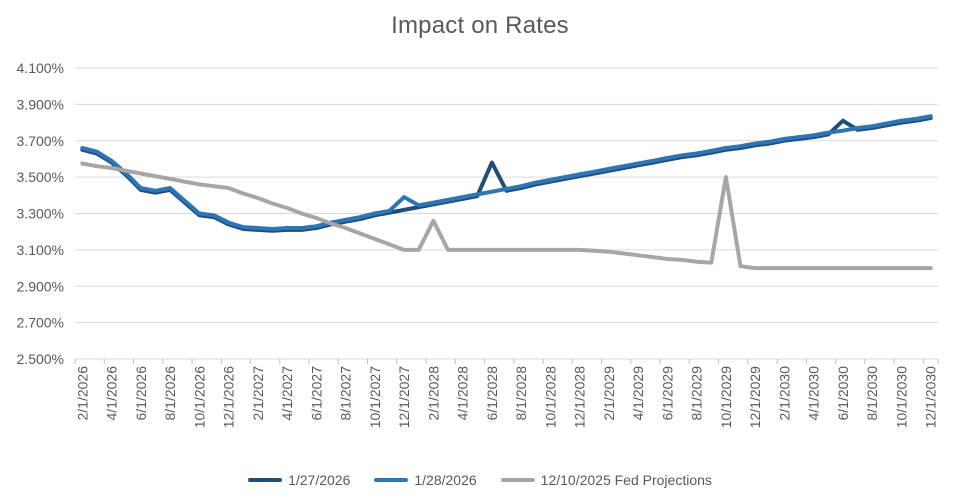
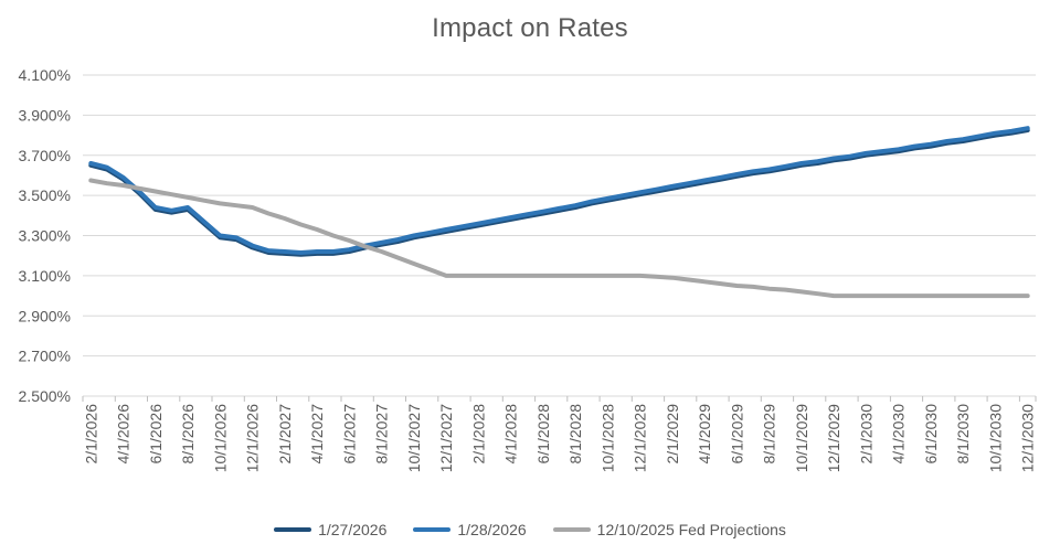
1/28/2026/12/1/2027: 3.39% -> 3.33%
12/10/2025 Fed Projections/2/1/2028: 3.26% -> 3.10%
1/27/2026/6/1/2028: 3.58% -> 3.41%
12/10/2025 Fed Projections/10/1/2029: 3.50% -> 3.02%
1/27/2026/6/1/2030: 3.81% -> 3.75%
